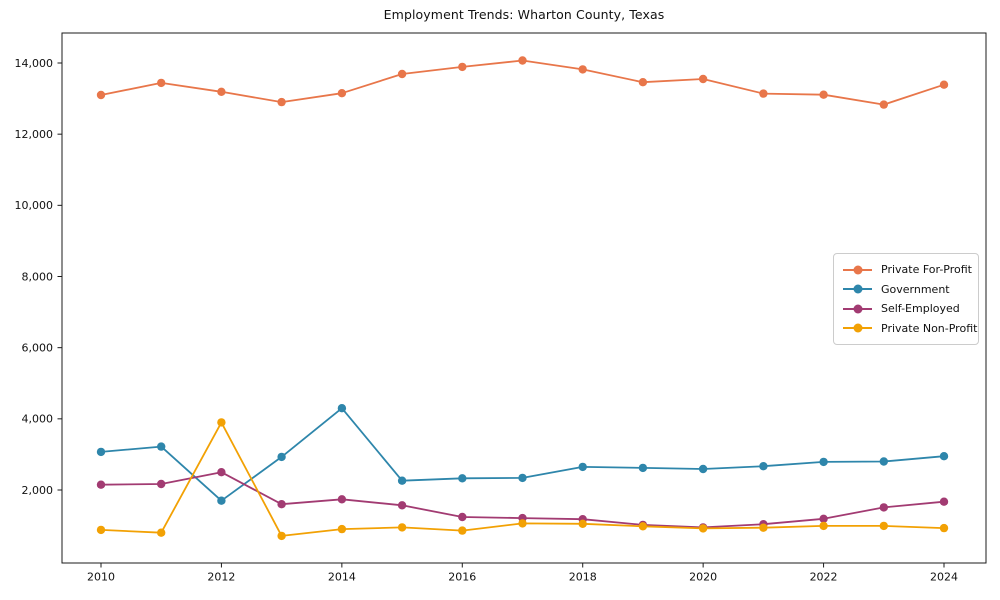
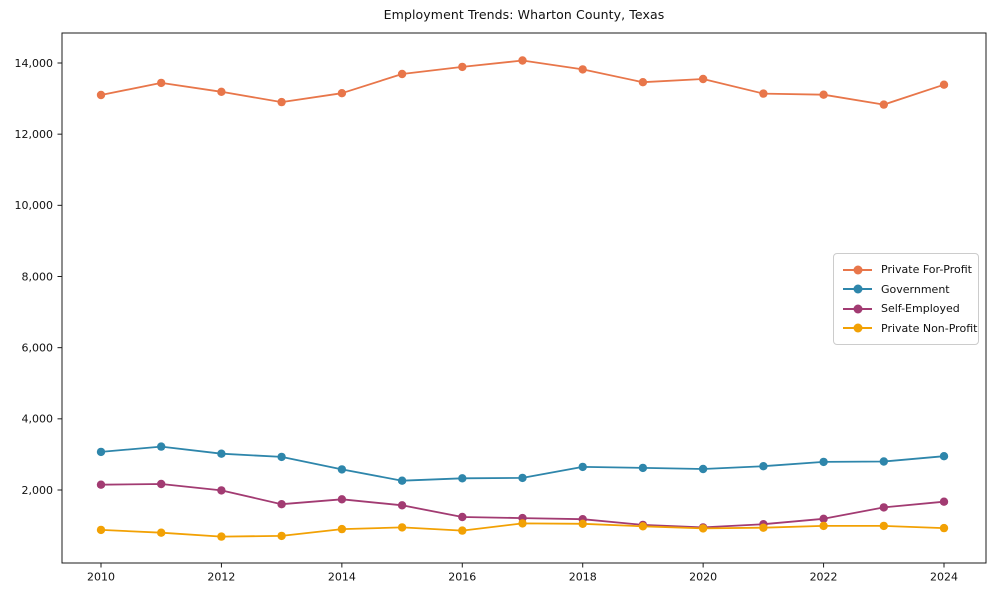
Government/2012: 1700 -> 3000
Self-Employed/2012: 2500 -> 2000
Private Non-Profit/2012: 3900 -> 700
Government/2014: 4300 -> 2600
